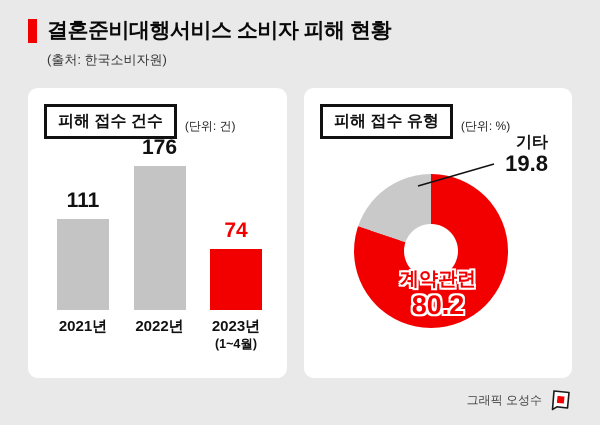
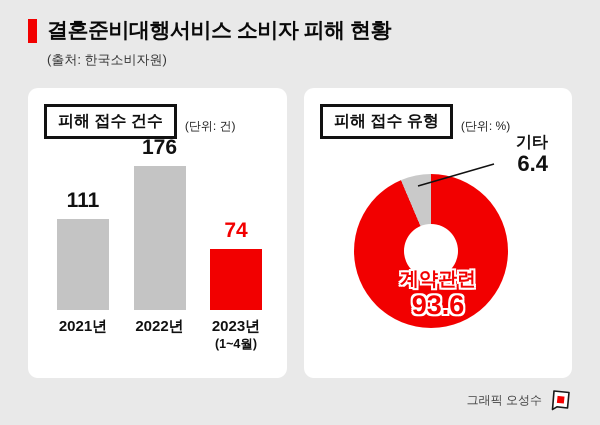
피해 접수 유형/계약관련: 80.2 -> 93.6
피해 접수 유형/기타: 19.8 -> 6.4
